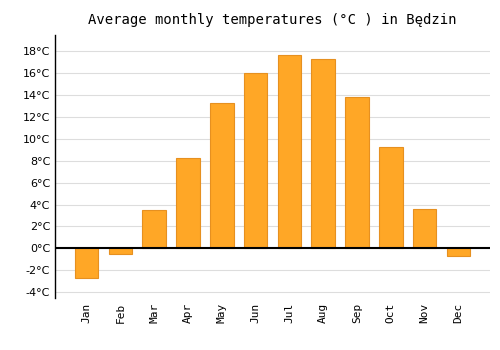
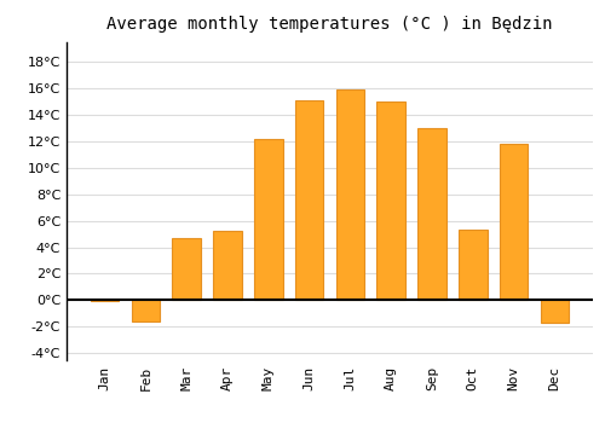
Jan: -2.7°C -> -0.1°C
Feb: -0.5°C -> -1.6°C
Mar: 3.5°C -> 4.7°C
Apr: 8.3°C -> 5.2°C
May: 13.3°C -> 12.2°C
Jun: 16.0°C -> 15.1°C
Jul: 17.7°C -> 15.9°C
Aug: 17.3°C -> 15.0°C
Sep: 13.8°C -> 13.0°C
Oct: 9.3°C -> 5.3°C
Nov: 3.6°C -> 11.8°C
Dec: -0.7°C -> -1.7°C
